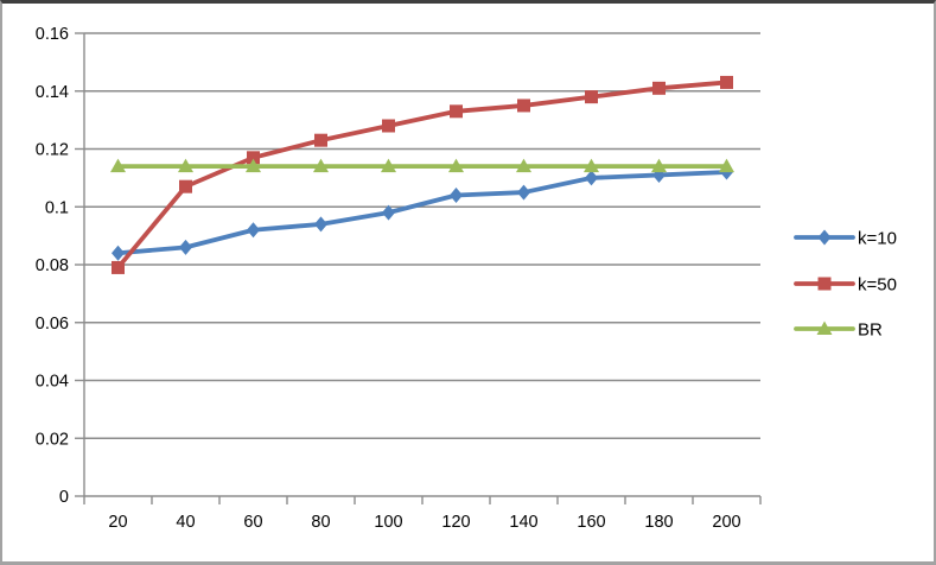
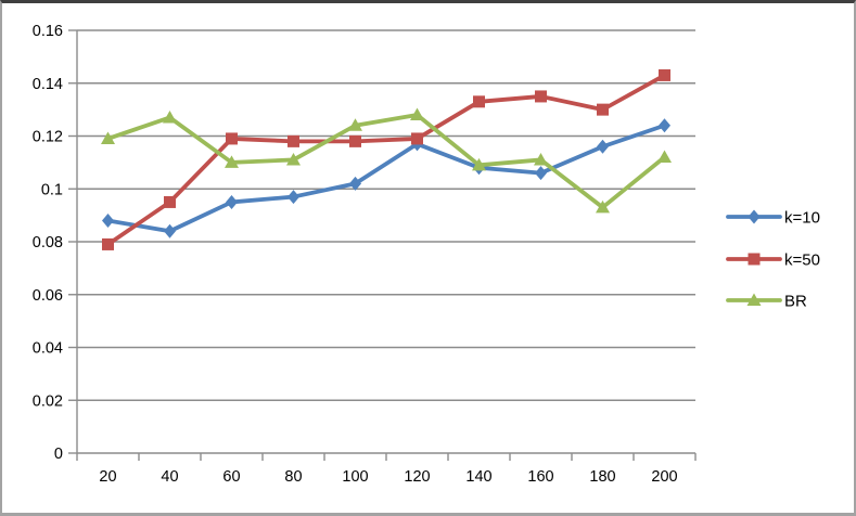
k=10/20: 0.084 -> 0.088
BR/20: 0.114 -> 0.119
k=10/40: 0.086 -> 0.084
k=50/40: 0.107 -> 0.095
BR/40: 0.114 -> 0.127
k=10/60: 0.092 -> 0.095
k=50/60: 0.117 -> 0.119
BR/60: 0.114 -> 0.110
k=10/80: 0.094 -> 0.097
k=50/80: 0.123 -> 0.118
BR/80: 0.114 -> 0.111
k=10/100: 0.098 -> 0.102
k=50/100: 0.128 -> 0.118
BR/100: 0.114 -> 0.124
k=10/120: 0.104 -> 0.117
k=50/120: 0.133 -> 0.119
BR/120: 0.114 -> 0.128
k=10/140: 0.105 -> 0.108
k=50/140: 0.135 -> 0.133
BR/140: 0.114 -> 0.109
k=10/160: 0.110 -> 0.106
k=50/160: 0.138 -> 0.135
BR/160: 0.114 -> 0.111
k=10/180: 0.111 -> 0.116
k=50/180: 0.141 -> 0.130
BR/180: 0.114 -> 0.093
k=10/200: 0.112 -> 0.124
BR/200: 0.114 -> 0.112
